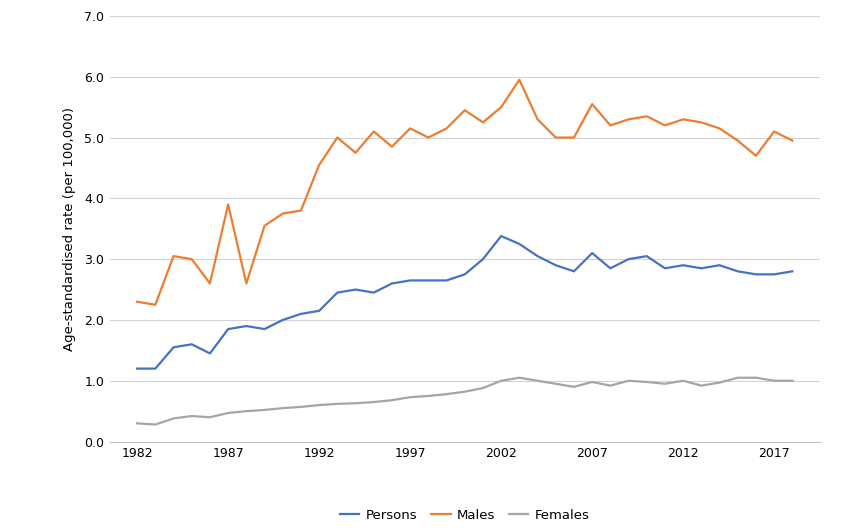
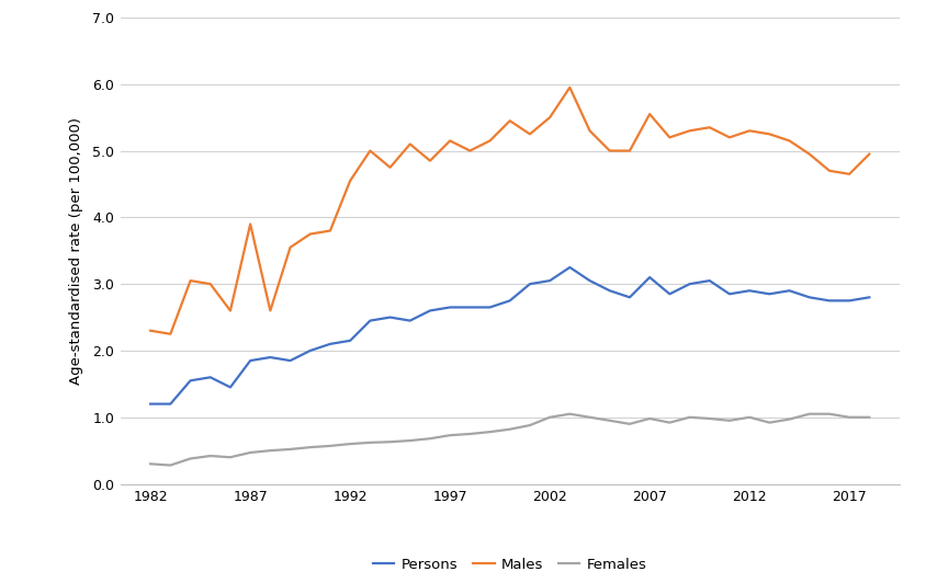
Persons/2002: 3.38 -> 3.05
Males/2017: 5.10 -> 4.65
